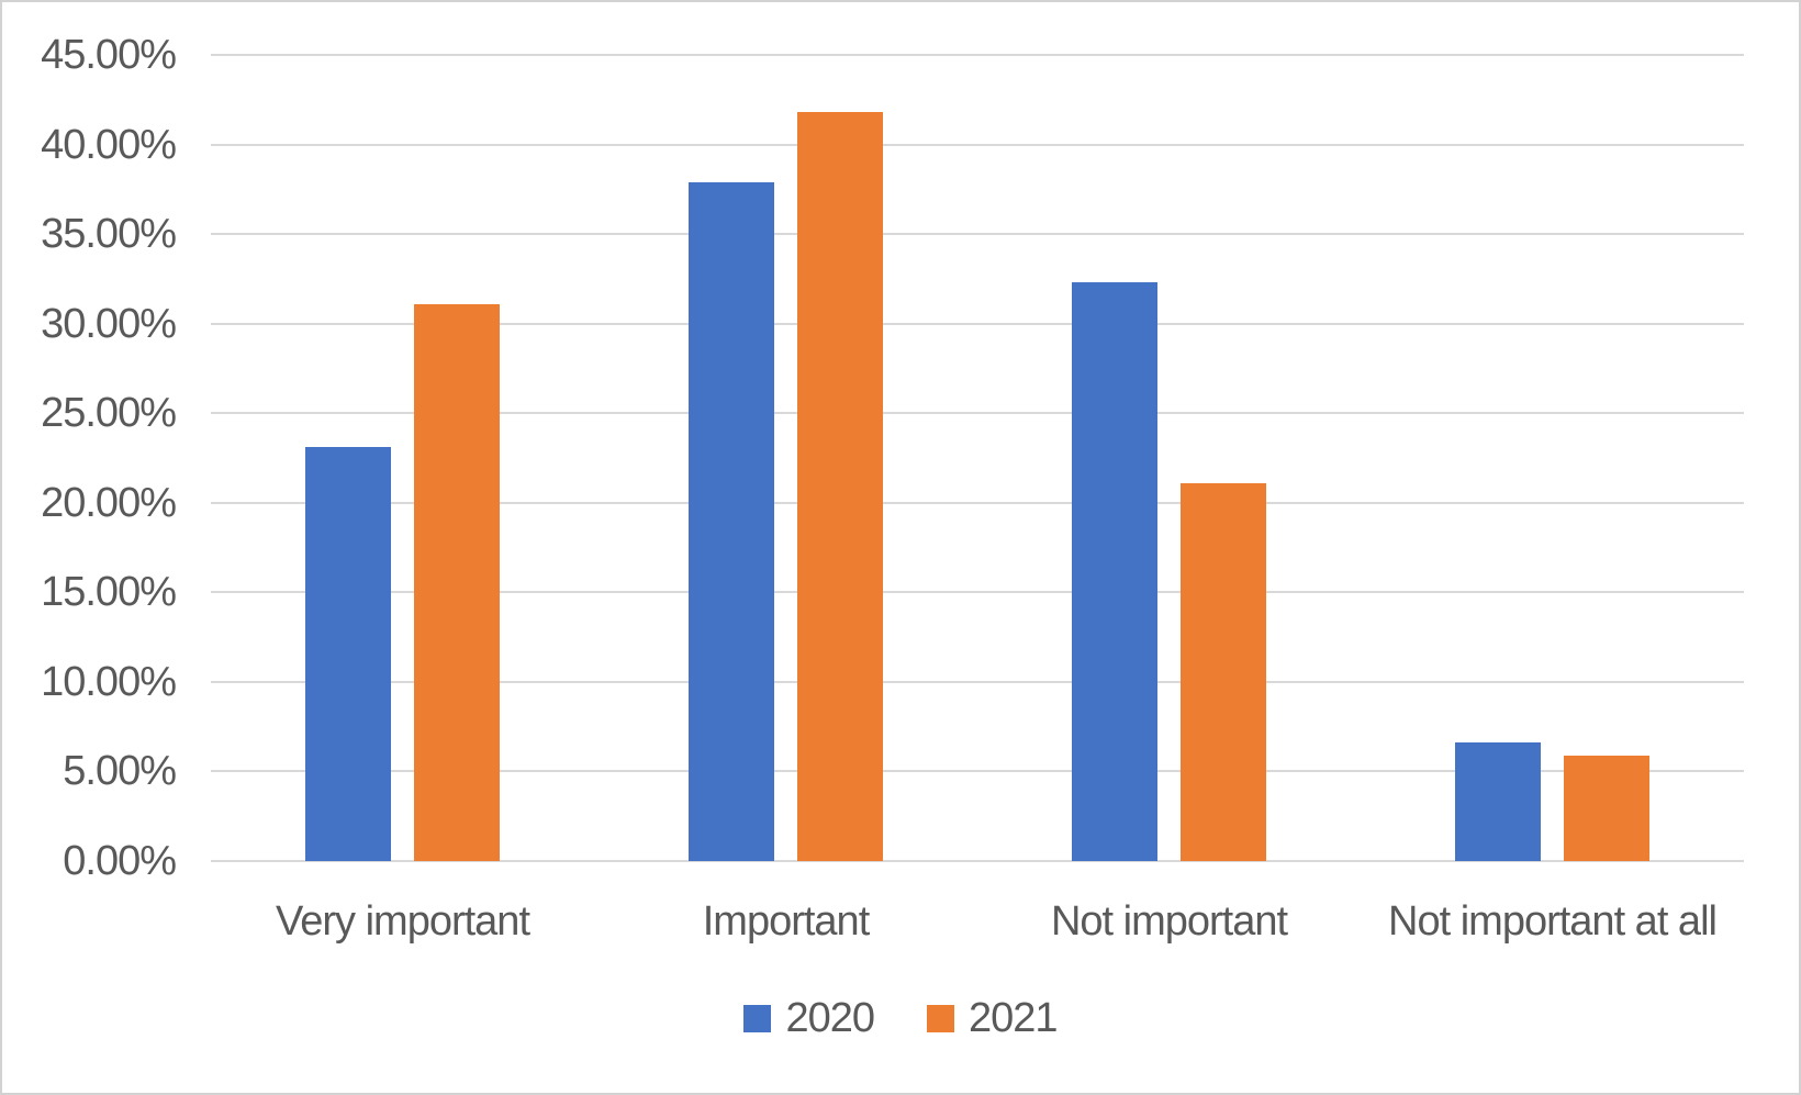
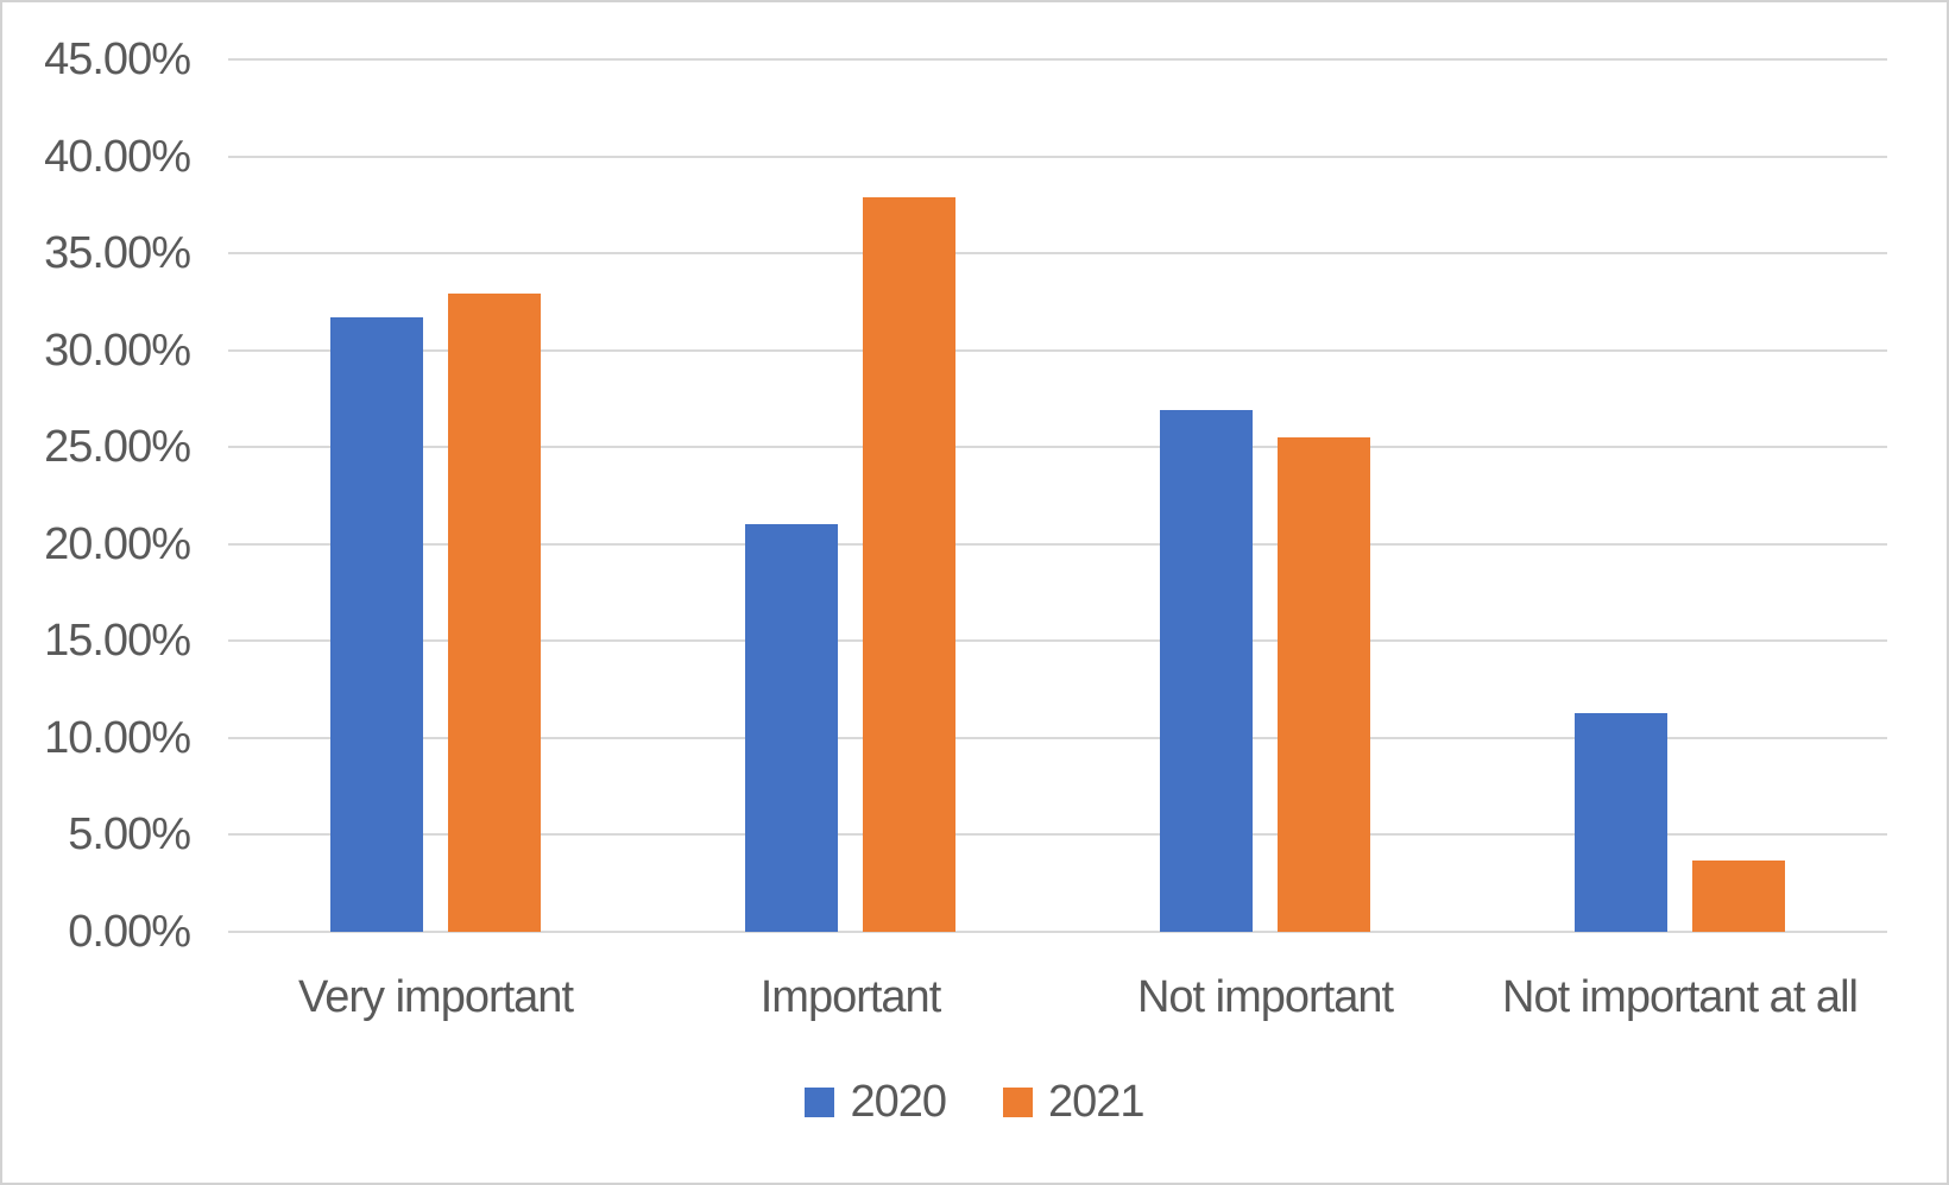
2020/Very important: 23.1% -> 31.7%
2021/Very important: 31.1% -> 32.9%
2020/Important: 37.9% -> 21.0%
2021/Important: 41.8% -> 37.9%
2020/Not important: 32.3% -> 26.9%
2021/Not important: 21.1% -> 25.5%
2020/Not important at all: 6.6% -> 11.3%
2021/Not important at all: 5.9% -> 3.7%
